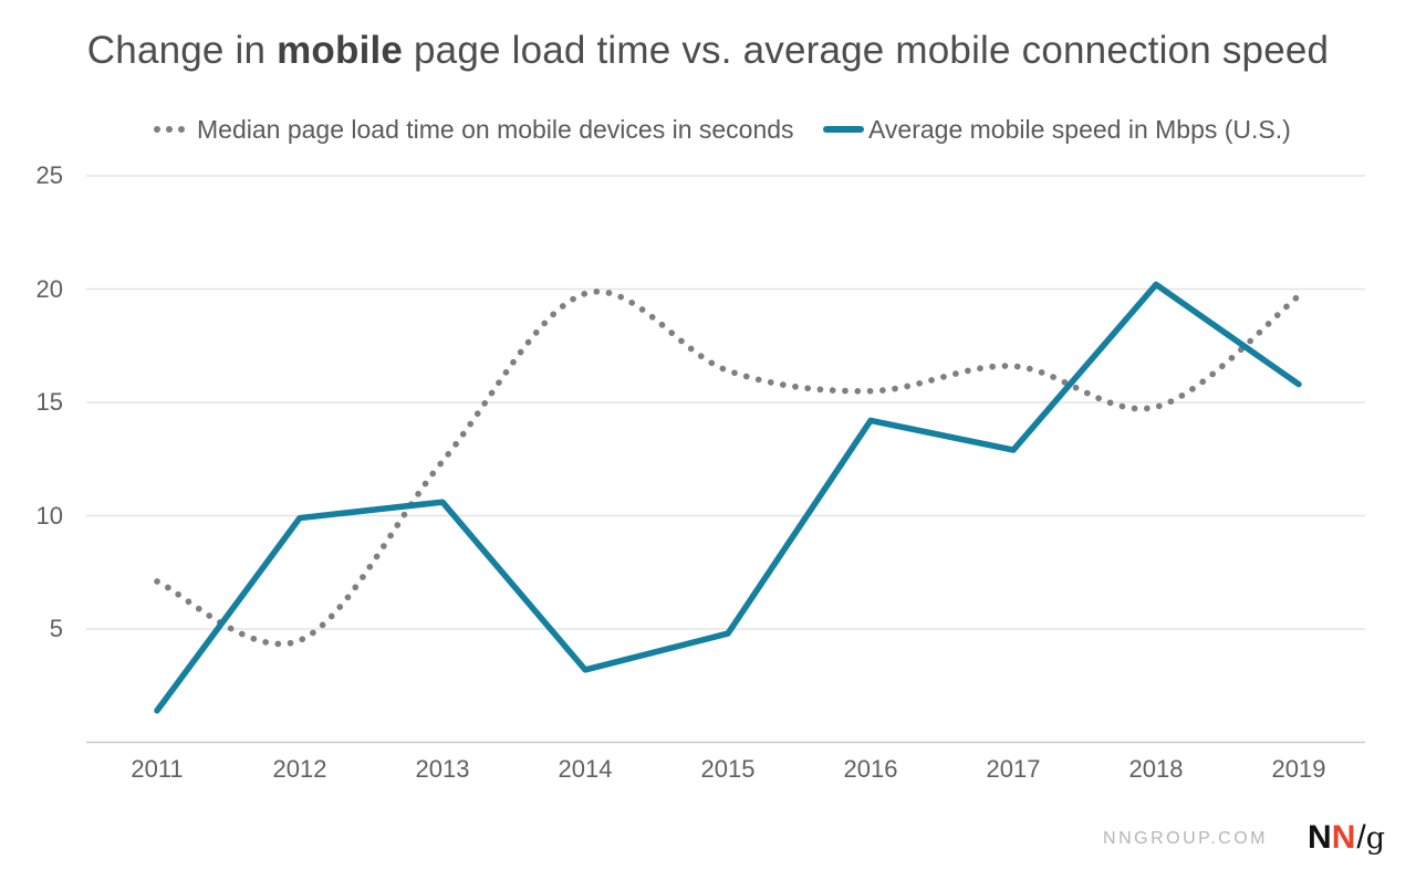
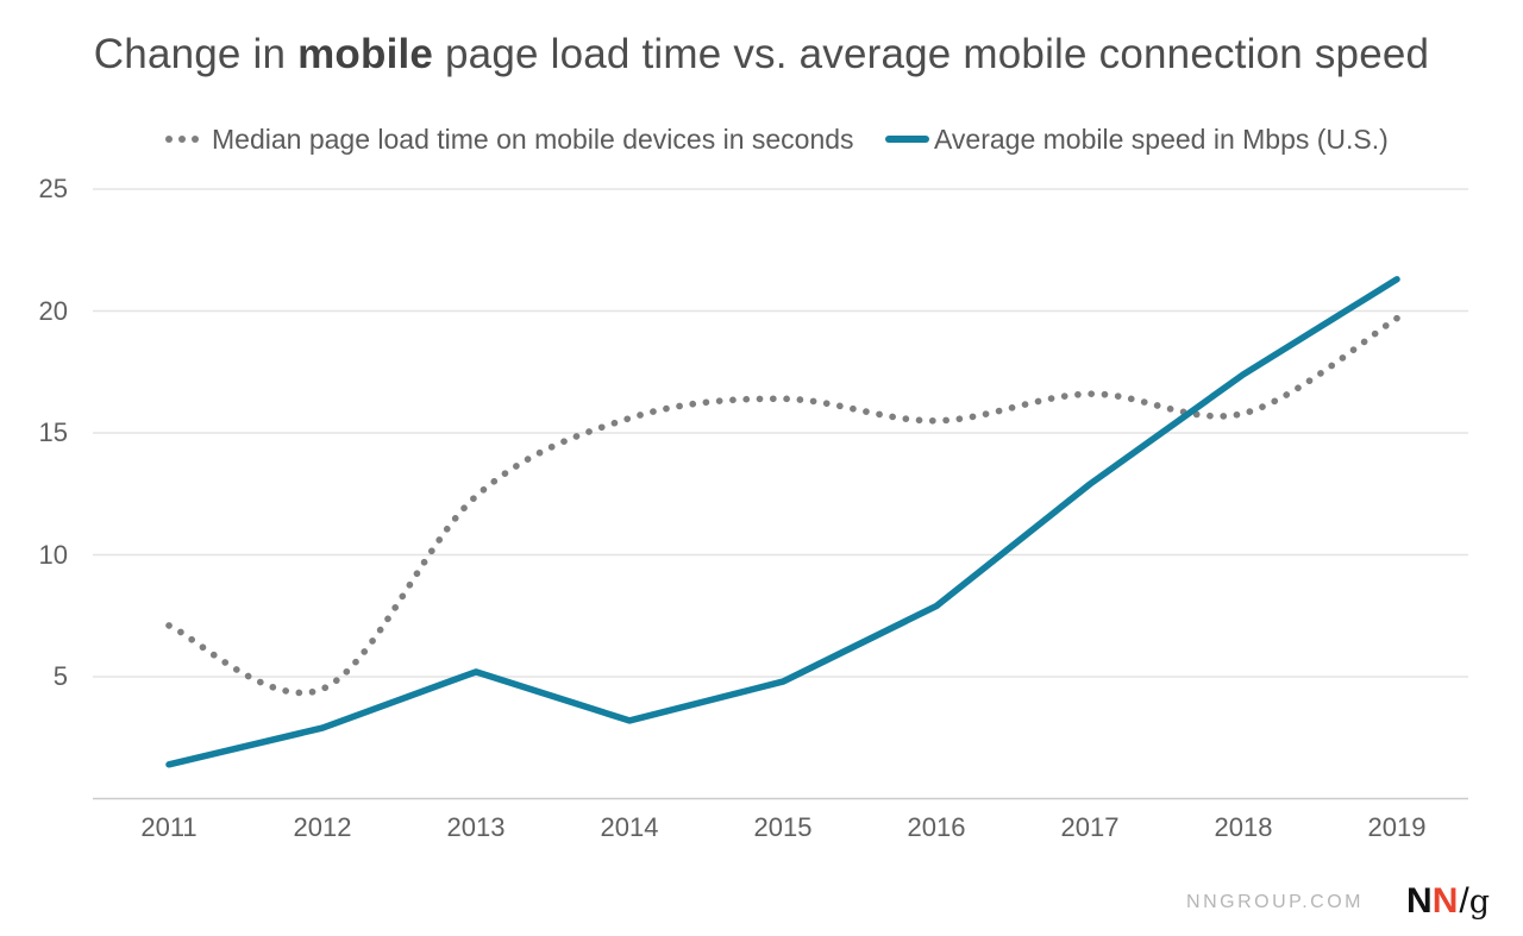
Average mobile speed in Mbps (U.S.)/2012: 9.9 -> 2.9
Average mobile speed in Mbps (U.S.)/2013: 10.6 -> 5.2
Median page load time on mobile devices in seconds/2014: 19.8 -> 15.6
Average mobile speed in Mbps (U.S.)/2016: 14.2 -> 7.9
Median page load time on mobile devices in seconds/2018: 14.8 -> 15.8
Average mobile speed in Mbps (U.S.)/2018: 20.2 -> 17.4
Average mobile speed in Mbps (U.S.)/2019: 15.8 -> 21.3
